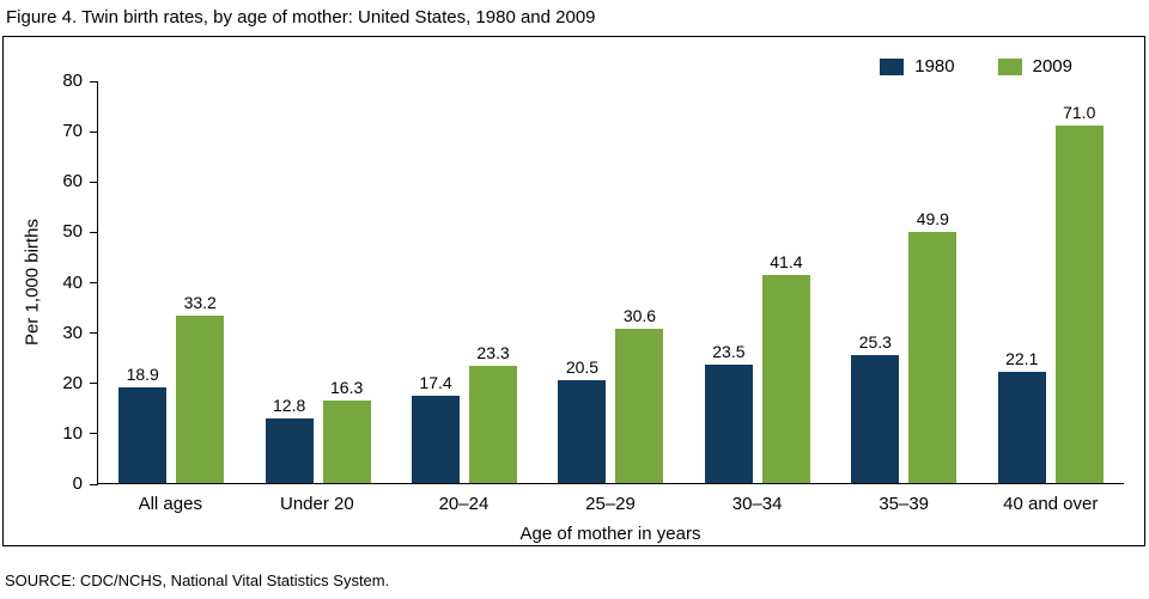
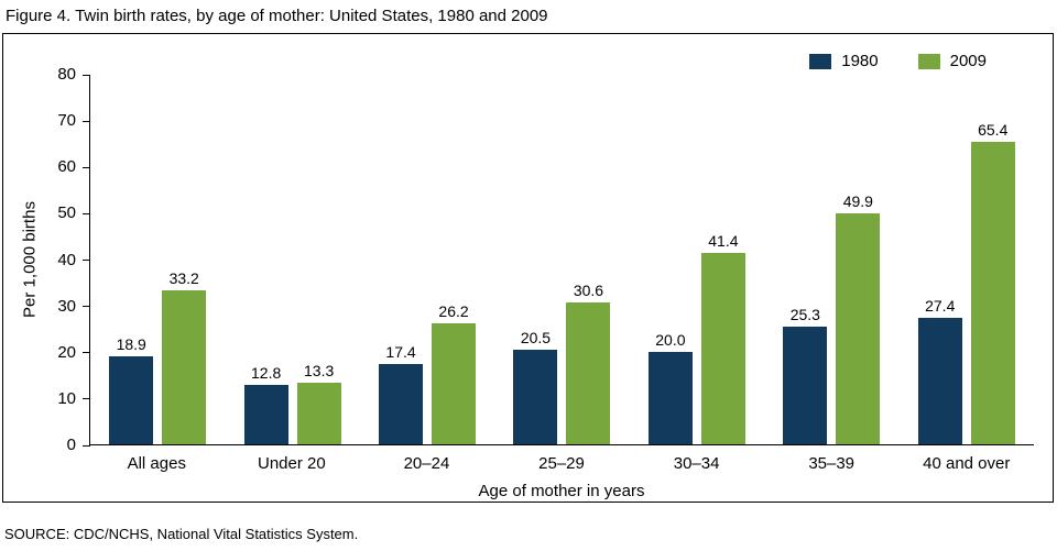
2009/Under 20: 16.3 -> 13.3
2009/20–24: 23.3 -> 26.2
1980/30–34: 23.5 -> 20.0
1980/40 and over: 22.1 -> 27.4
2009/40 and over: 71.0 -> 65.4
